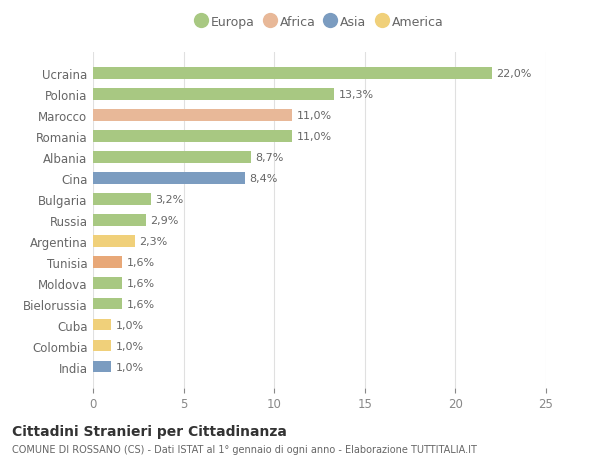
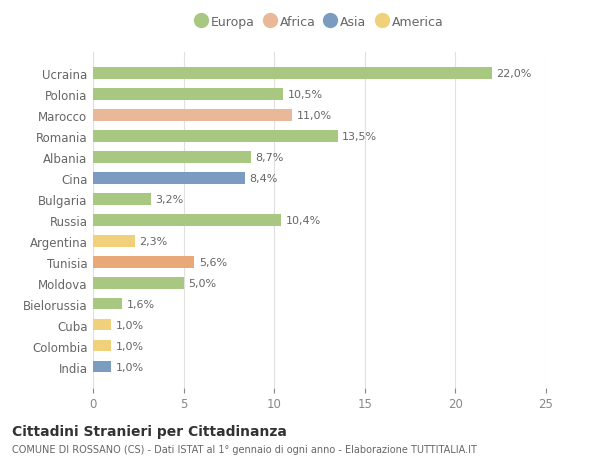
Polonia: 13,3% -> 10,5%
Romania: 11,0% -> 13,5%
Russia: 2,9% -> 10,4%
Tunisia: 1,6% -> 5,6%
Moldova: 1,6% -> 5,0%
